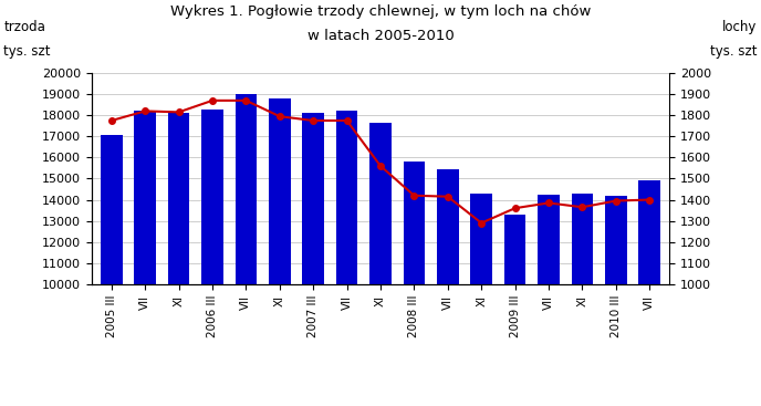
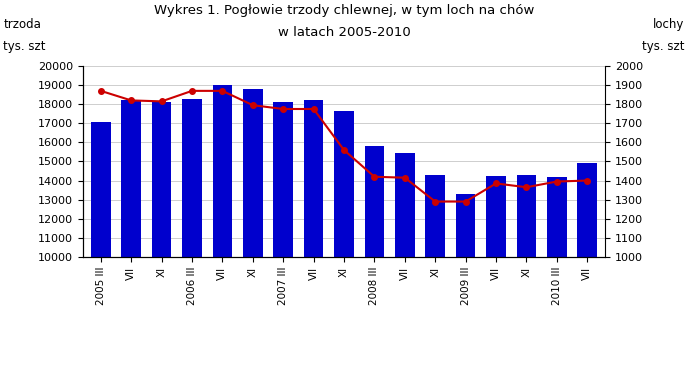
lochy/2005 III: 1780 -> 1870
lochy/2009 III: 1360 -> 1290
